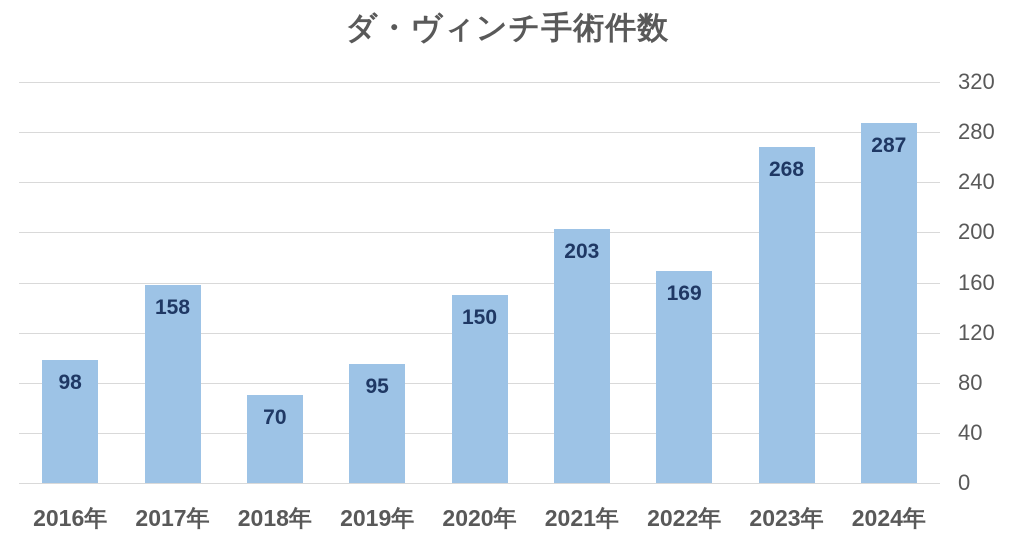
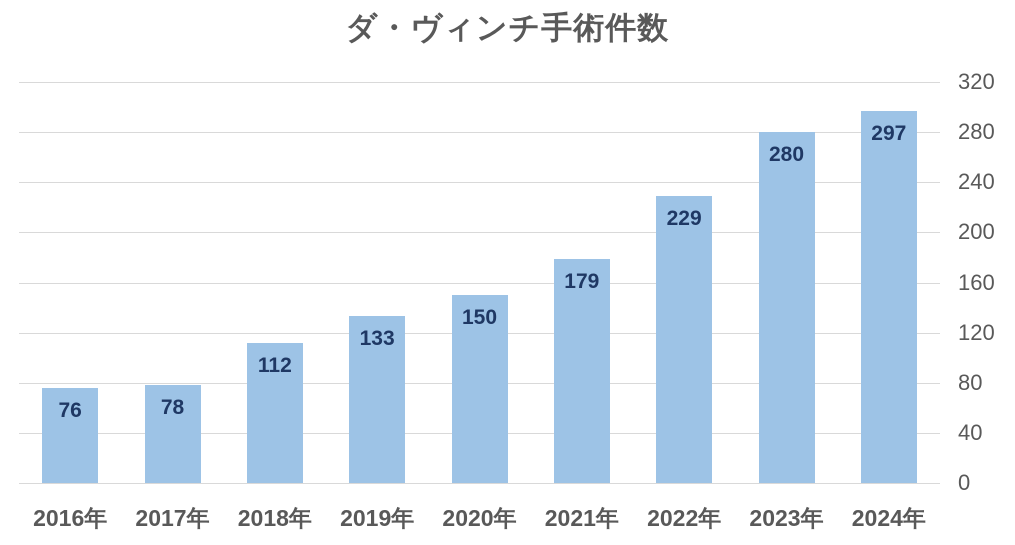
2016年: 98 -> 76
2017年: 158 -> 78
2018年: 70 -> 112
2019年: 95 -> 133
2021年: 203 -> 179
2022年: 169 -> 229
2023年: 268 -> 280
2024年: 287 -> 297
